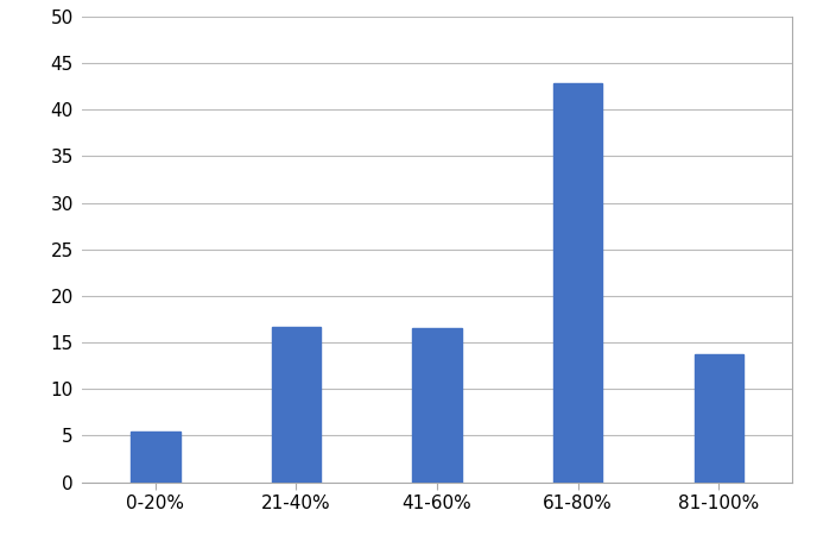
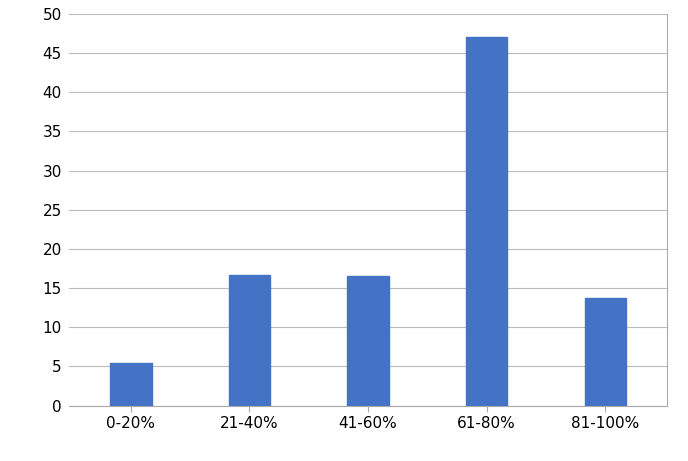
61-80%: 42.8 -> 47.1
